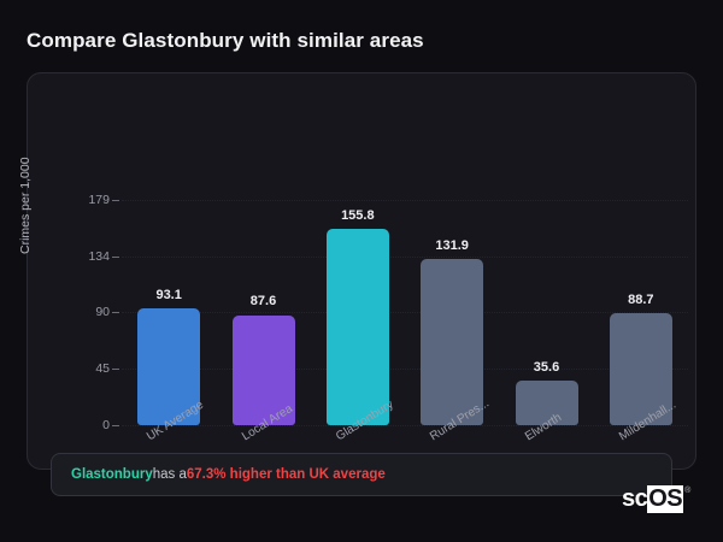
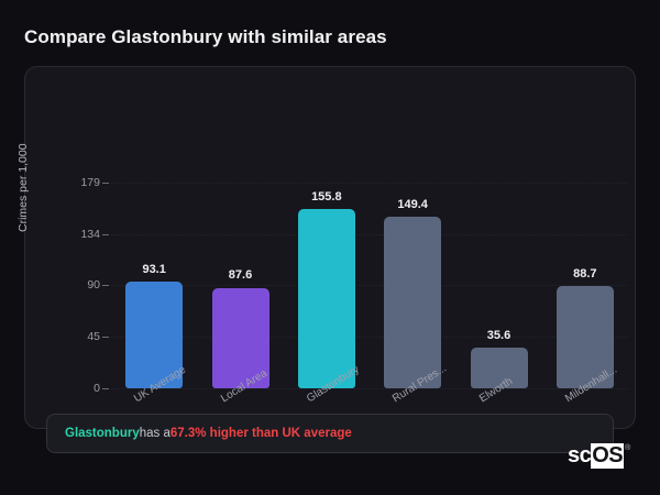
Rural Pres...: 131.9 -> 149.4
